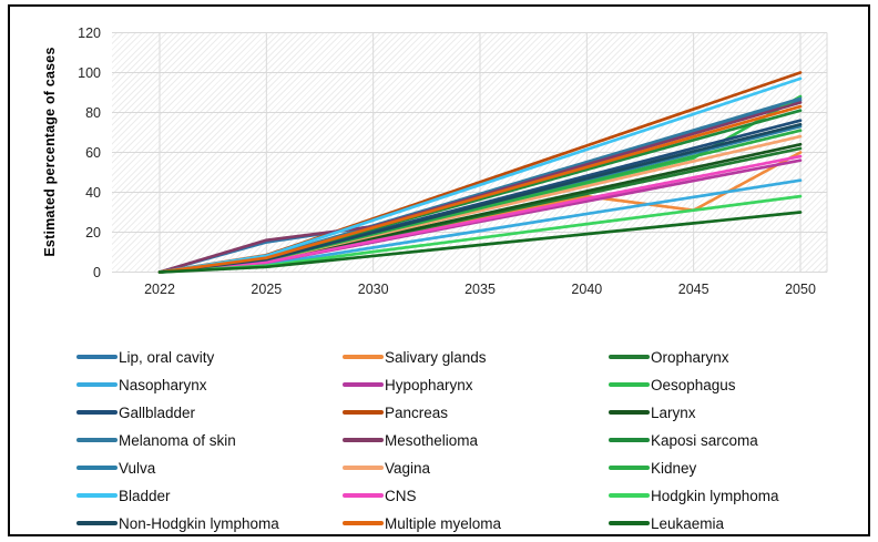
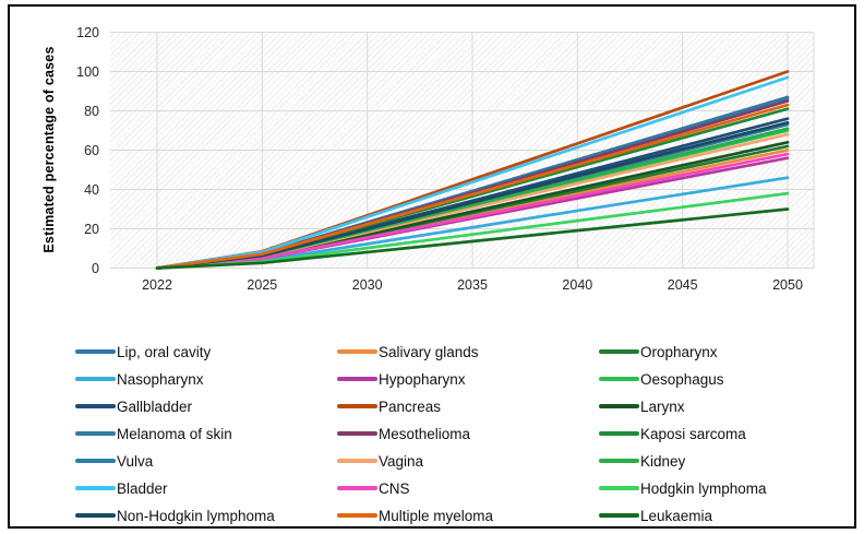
Lip, oral cavity/2025: 15 -> 7
Mesothelioma/2025: 16 -> 7
Salivary glands/2045: 31 -> 49
Oesophagus/2050: 88 -> 70
